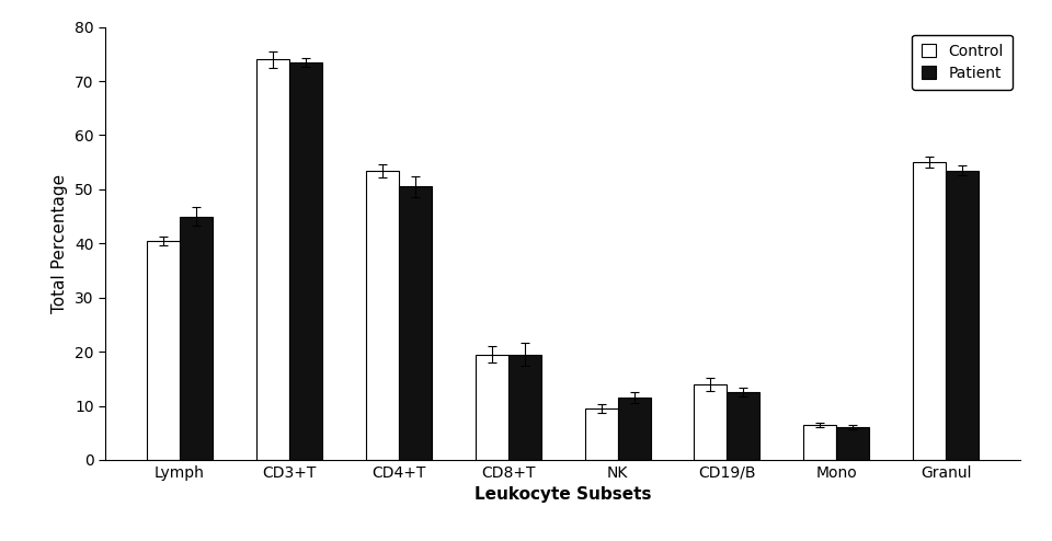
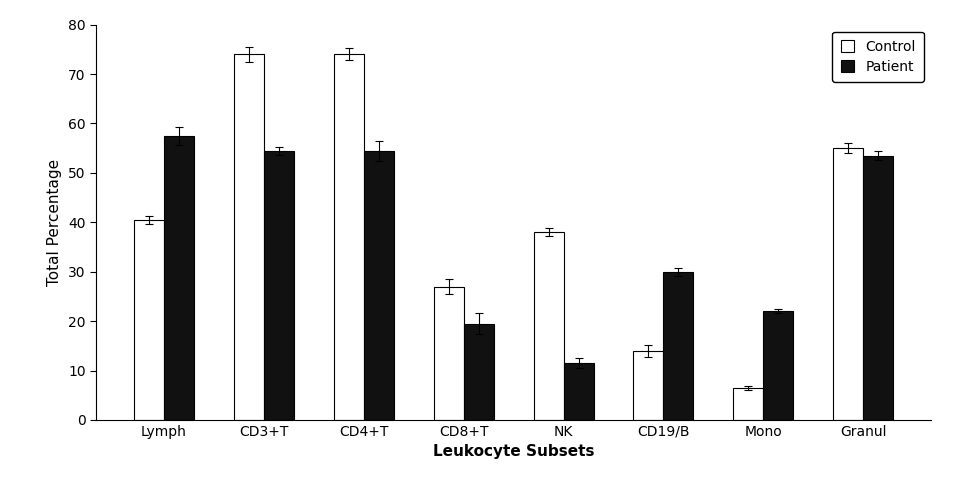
Patient/Lymph: 45.0 -> 57.5
Patient/CD3+T: 73.5 -> 54.5
Control/CD4+T: 53.5 -> 74.0
Patient/CD4+T: 50.5 -> 54.5
Control/CD8+T: 19.5 -> 27.0
Control/NK: 9.5 -> 38.0
Patient/CD19/B: 12.5 -> 30.0
Patient/Mono: 6.0 -> 22.0
